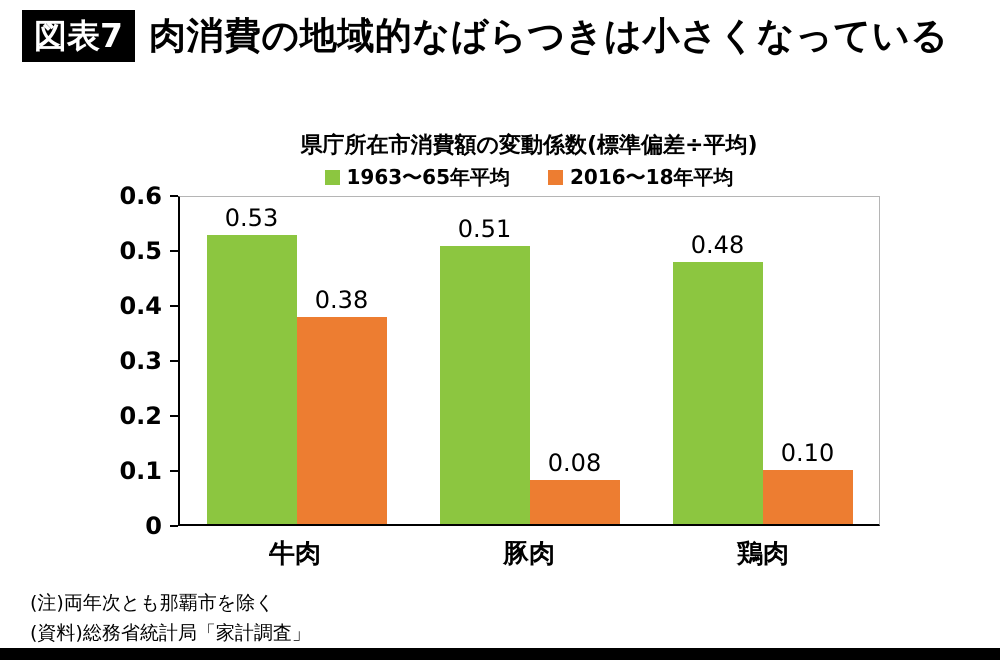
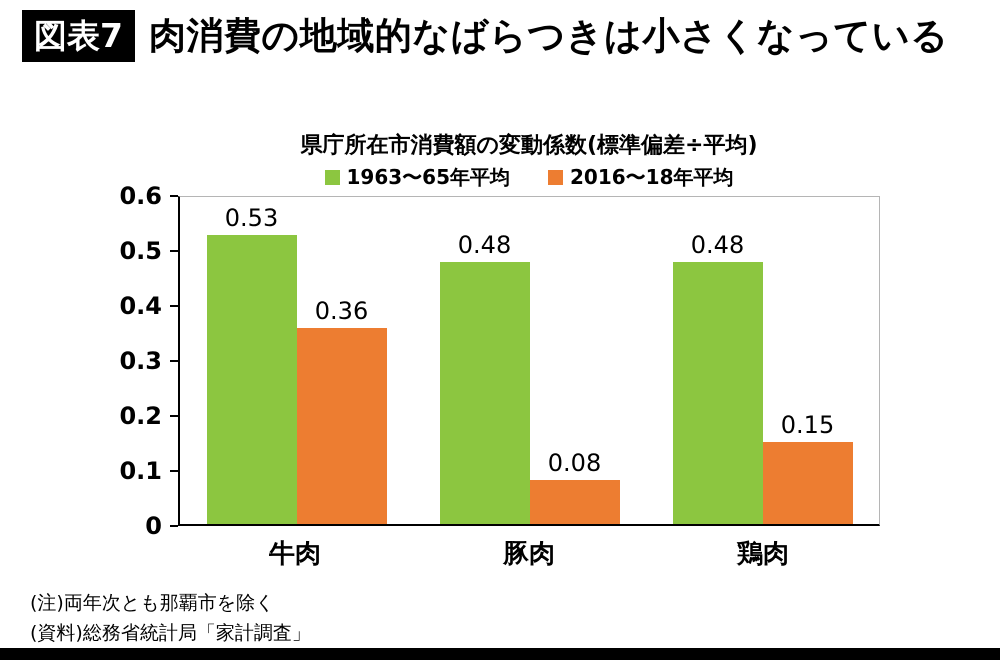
2016〜18年平均/牛肉: 0.38 -> 0.36
1963〜65年平均/豚肉: 0.51 -> 0.48
2016〜18年平均/鶏肉: 0.10 -> 0.15
